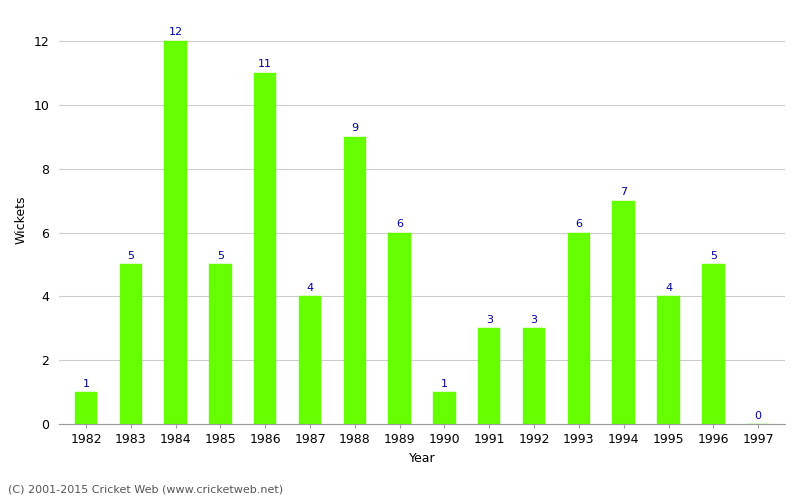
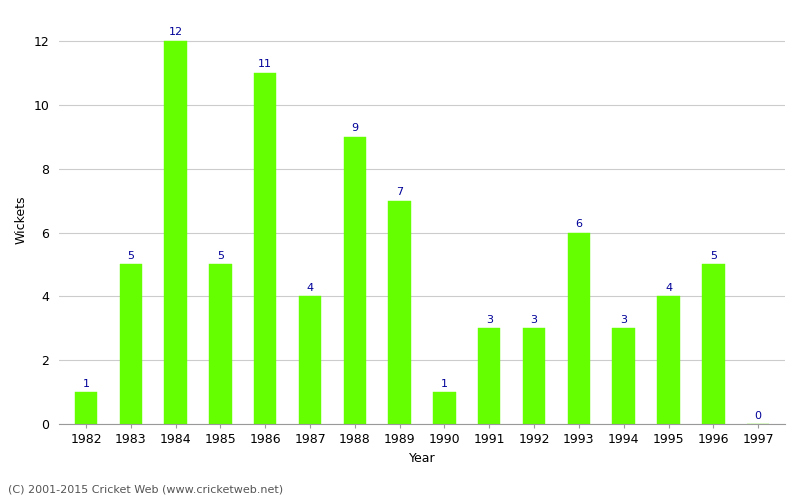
1989: 6 -> 7
1994: 7 -> 3
